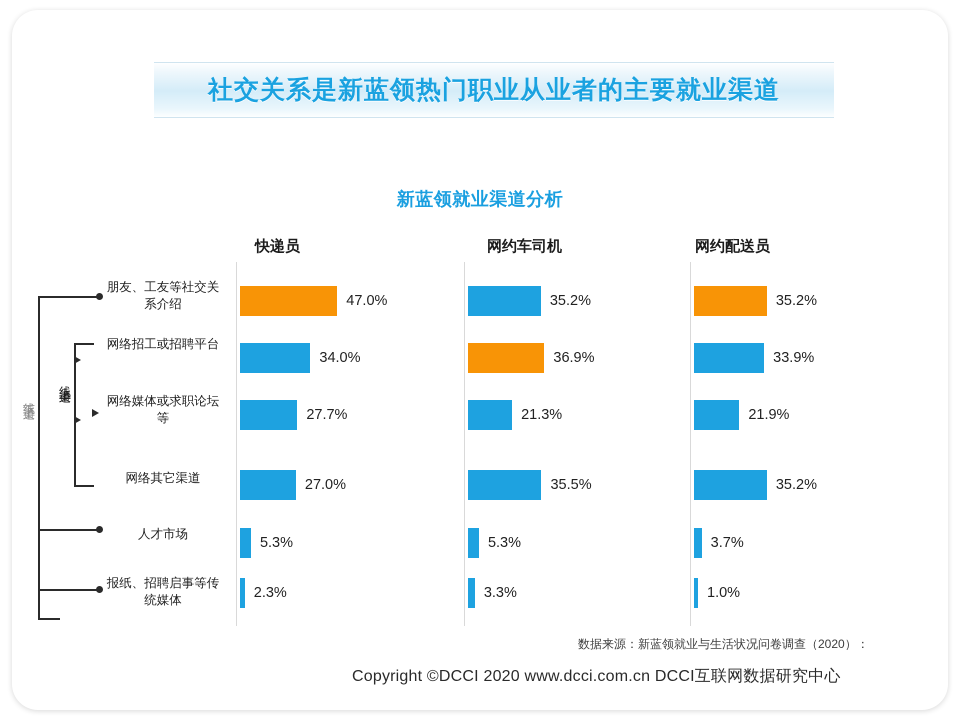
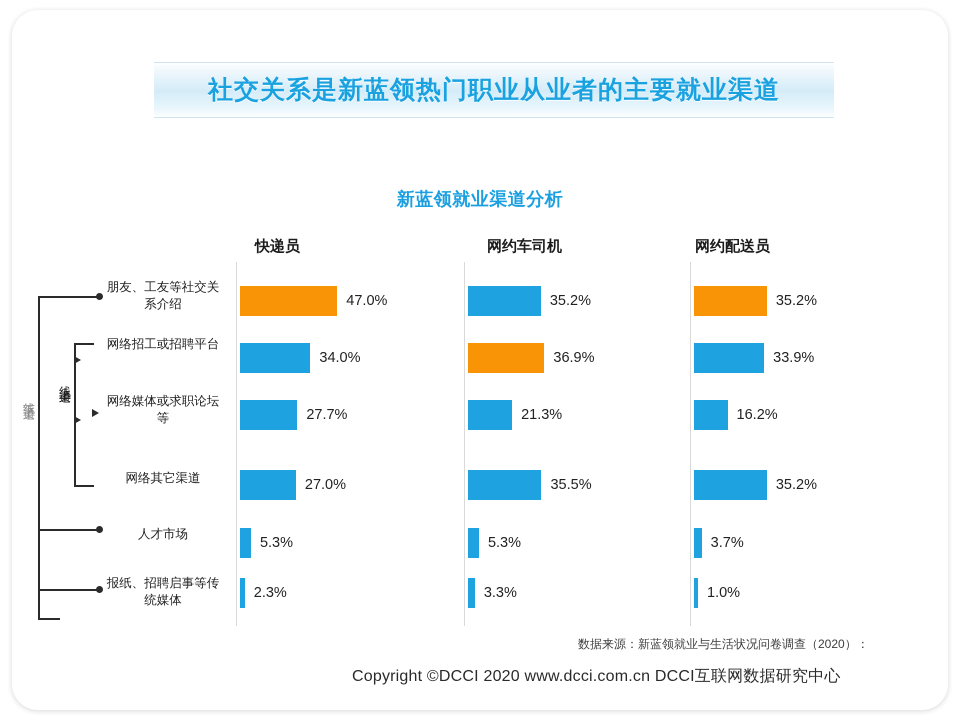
网约配送员/网络媒体或求职论坛等: 21.9% -> 16.2%
